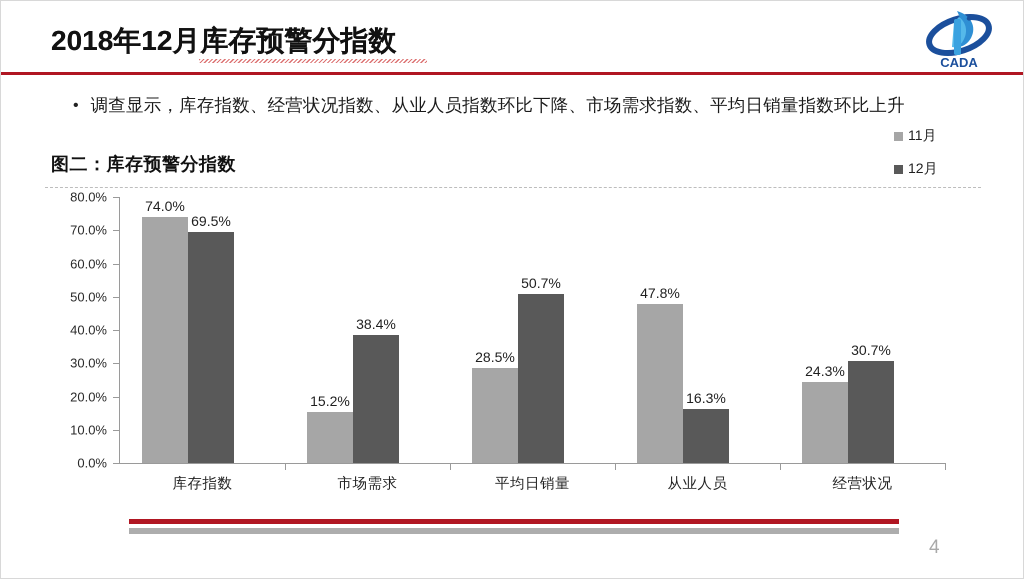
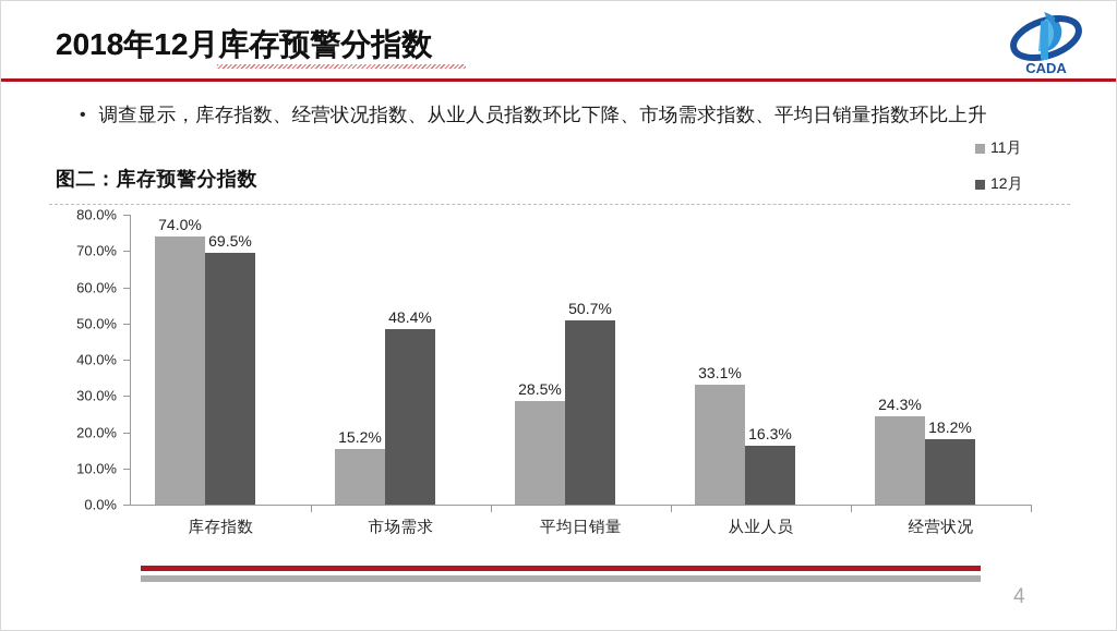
12月/市场需求: 38.4% -> 48.4%
11月/从业人员: 47.8% -> 33.1%
12月/经营状况: 30.7% -> 18.2%
